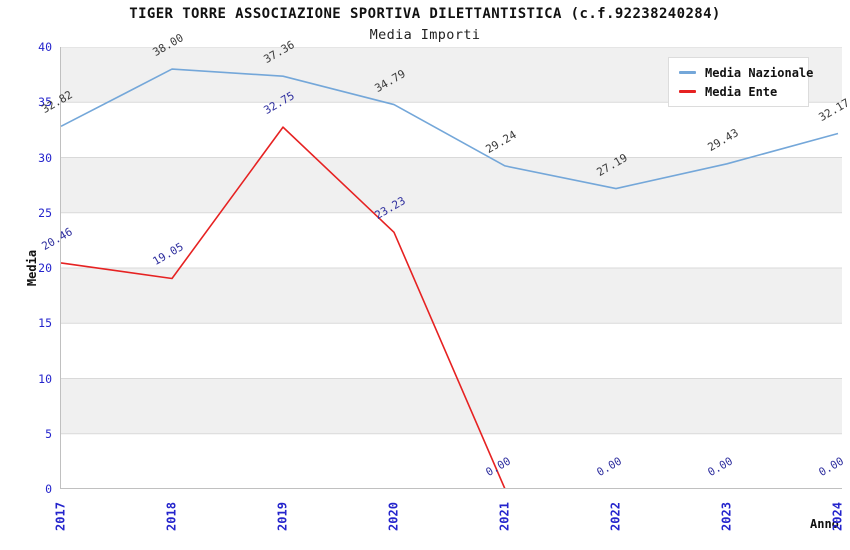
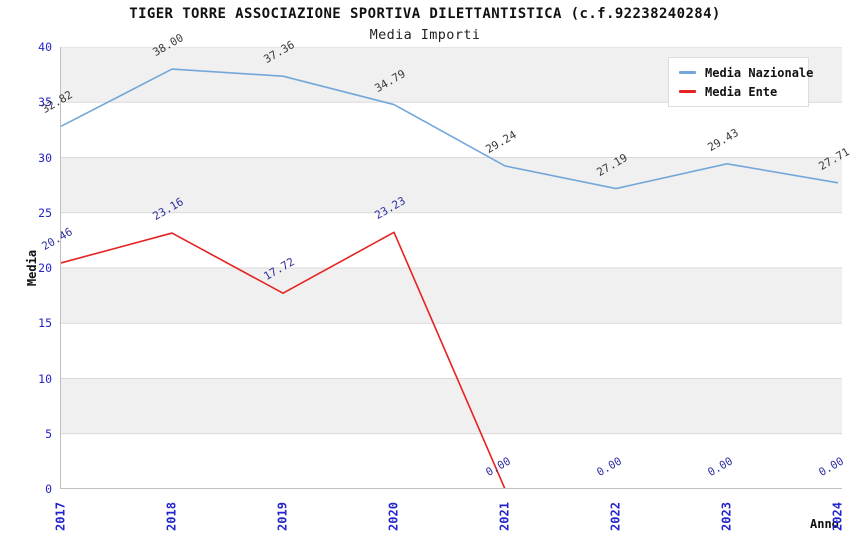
Media Ente/2018: 19.05 -> 23.16
Media Ente/2019: 32.75 -> 17.72
Media Nazionale/2024: 32.17 -> 27.71
